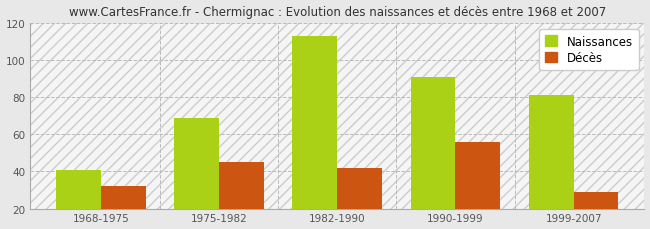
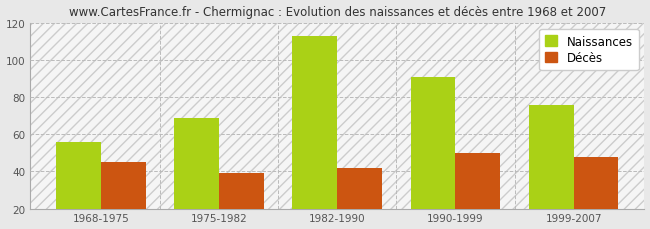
Naissances/1968-1975: 41 -> 56
Décès/1968-1975: 32 -> 45
Décès/1975-1982: 45 -> 39
Décès/1990-1999: 56 -> 50
Naissances/1999-2007: 81 -> 76
Décès/1999-2007: 29 -> 48
